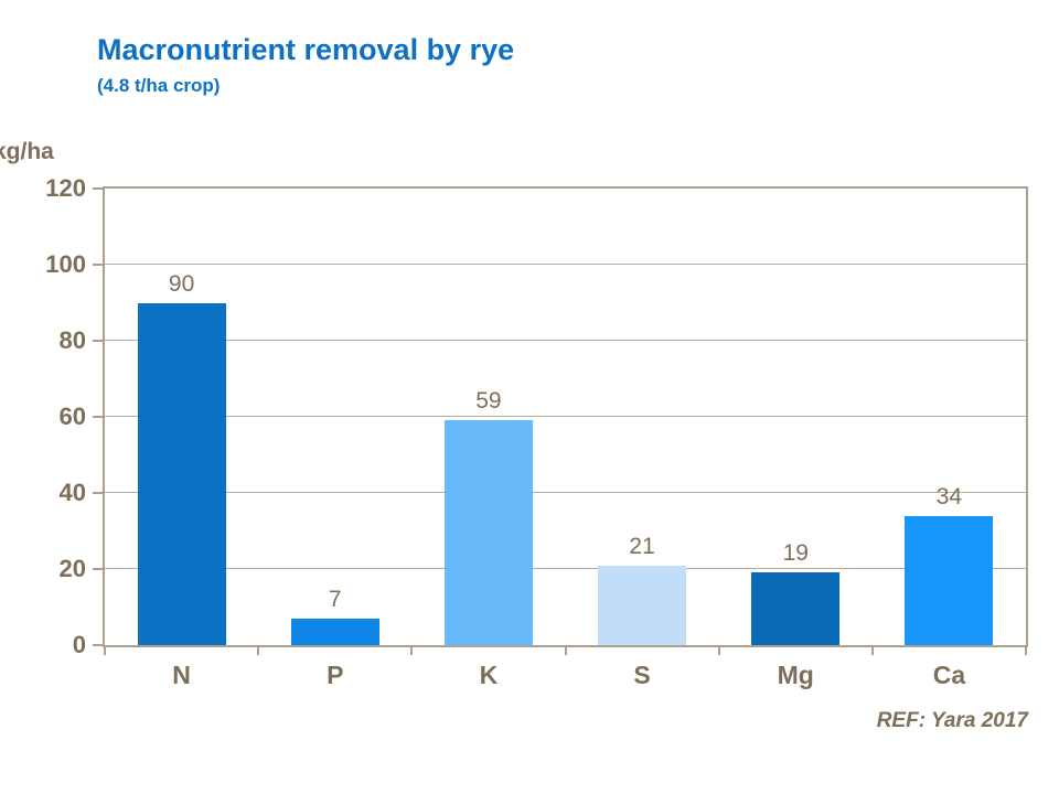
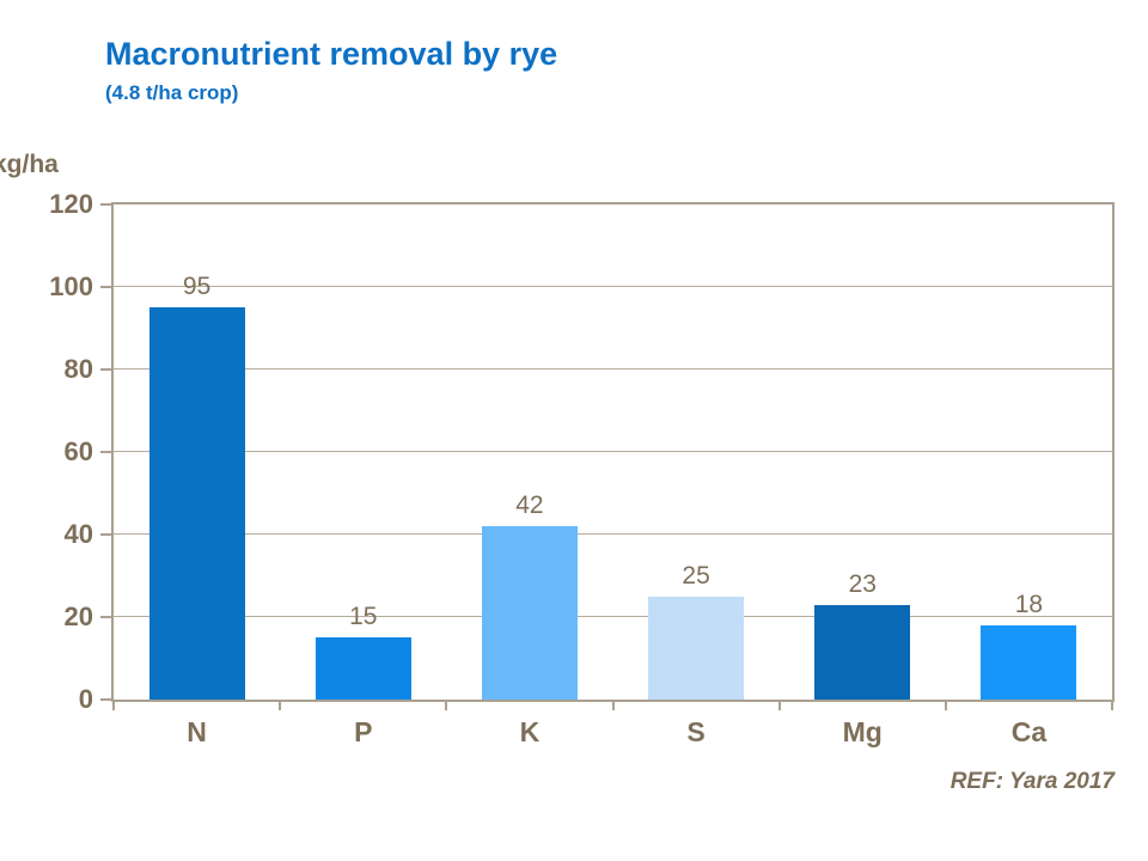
N: 90 -> 95
P: 7 -> 15
K: 59 -> 42
S: 21 -> 25
Mg: 19 -> 23
Ca: 34 -> 18
